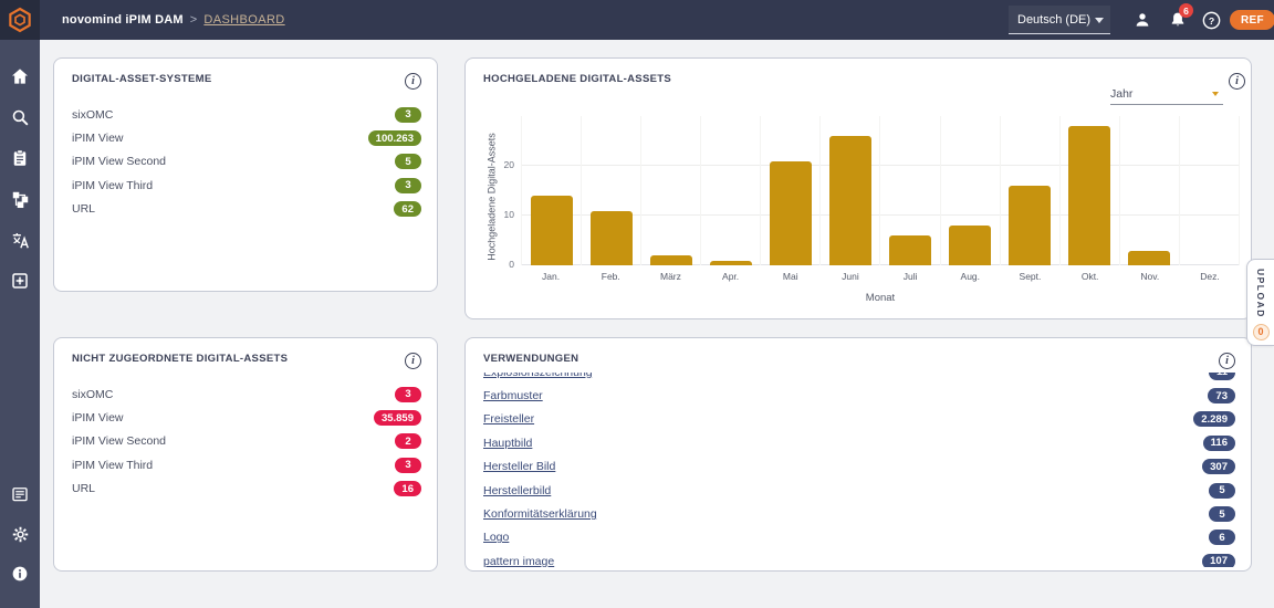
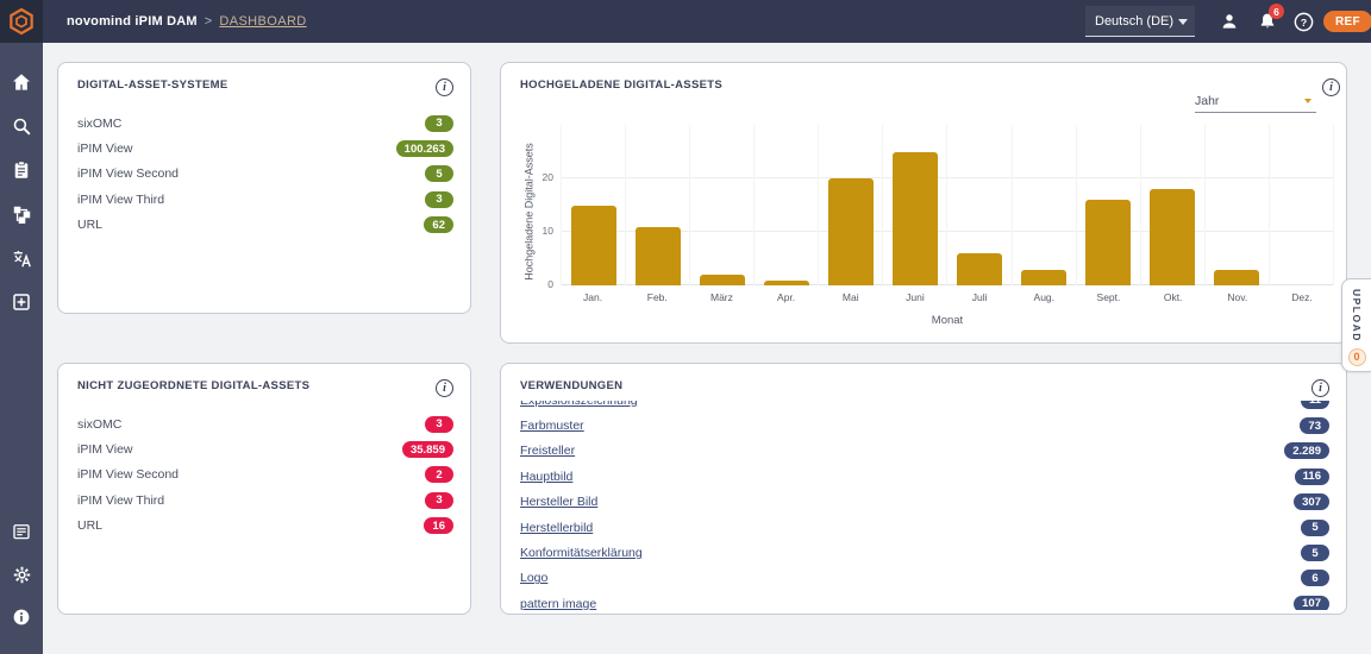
Jan.: 14 -> 15
Mai: 21 -> 20
Juni: 26 -> 25
Aug.: 8 -> 3
Okt.: 28 -> 18
